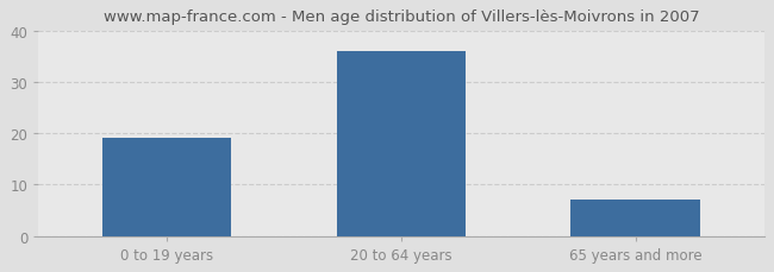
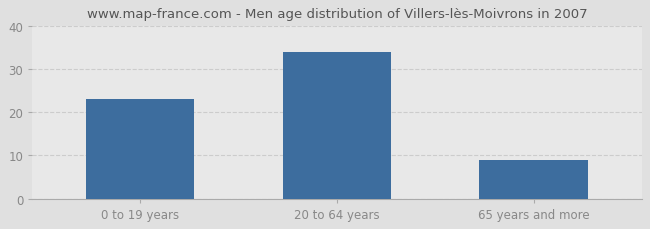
0 to 19 years: 19 -> 23
20 to 64 years: 36 -> 34
65 years and more: 7 -> 9
